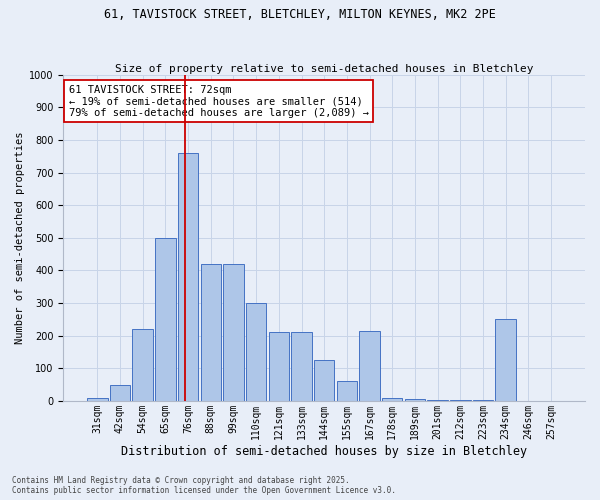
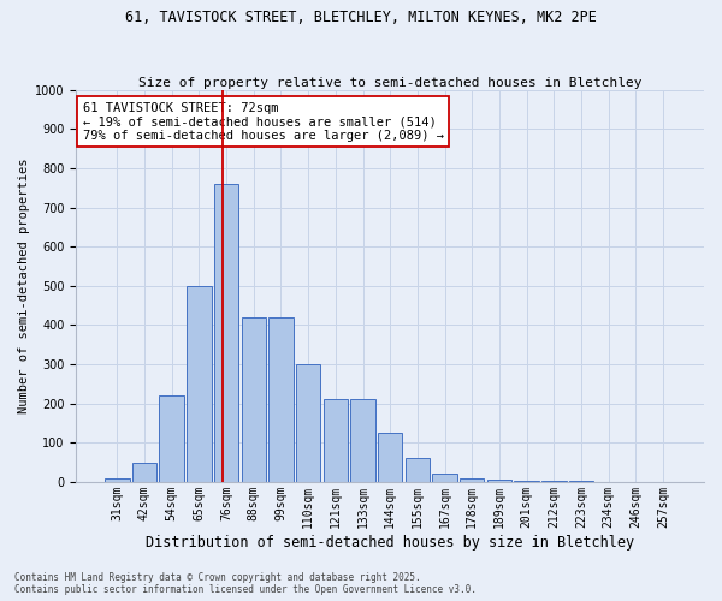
167sqm: 215 -> 20
234sqm: 250 -> 1
